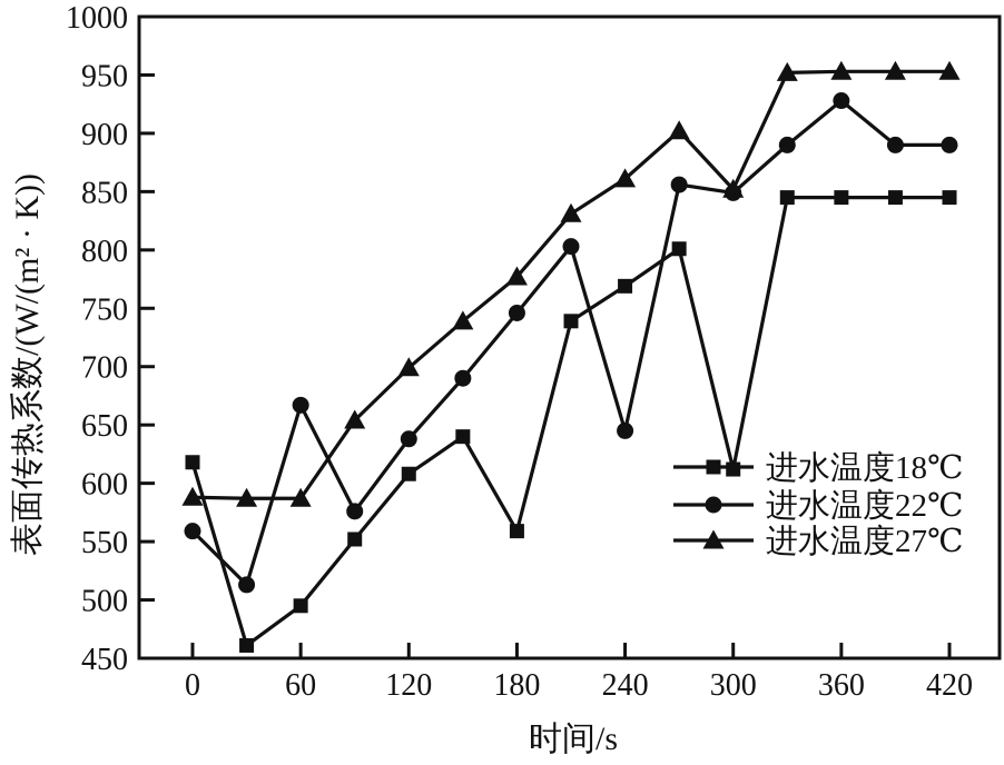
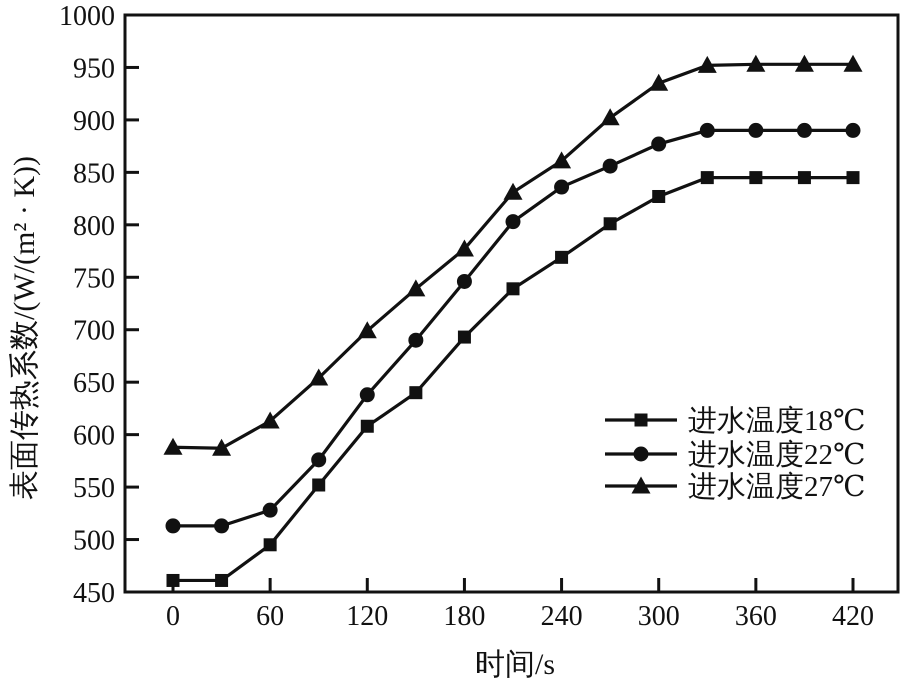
进水温度18℃/0: 618 -> 461
进水温度22℃/0: 559 -> 513
进水温度22℃/60: 667 -> 528
进水温度27℃/60: 587 -> 613
进水温度18℃/180: 559 -> 693
进水温度22℃/240: 645 -> 836
进水温度18℃/300: 612 -> 827
进水温度22℃/300: 849 -> 877
进水温度27℃/300: 852 -> 935
进水温度22℃/360: 928 -> 890
